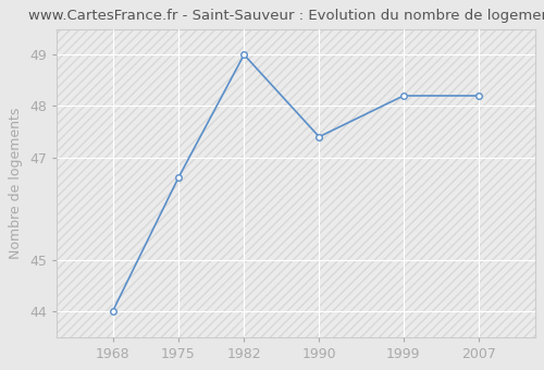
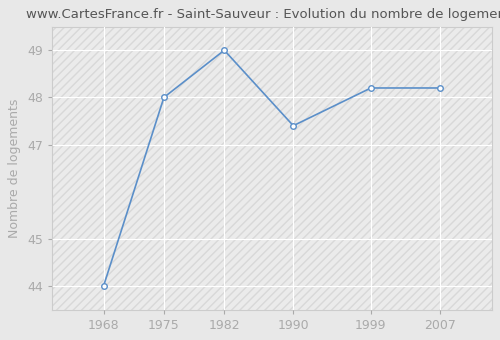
1975: 46.6 -> 48.0
